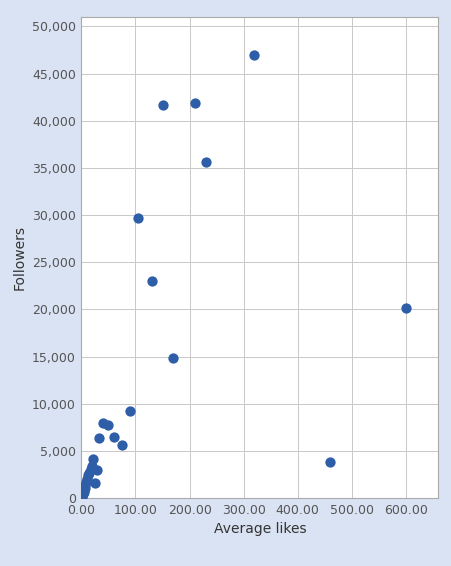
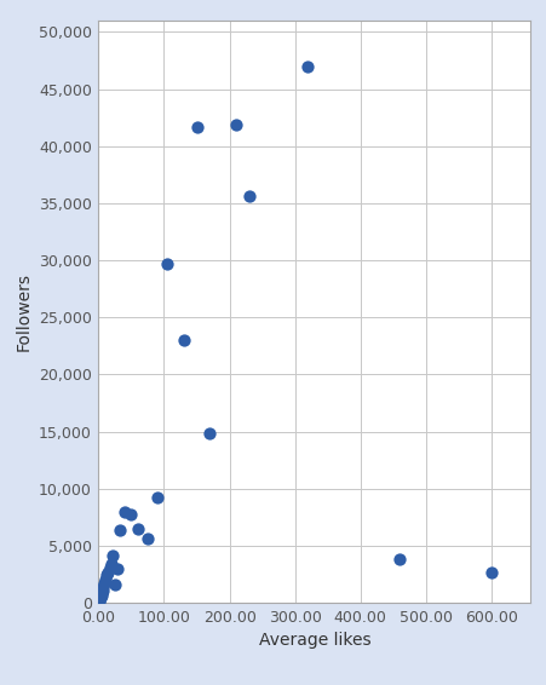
600.00: 20,200 -> 2,700
